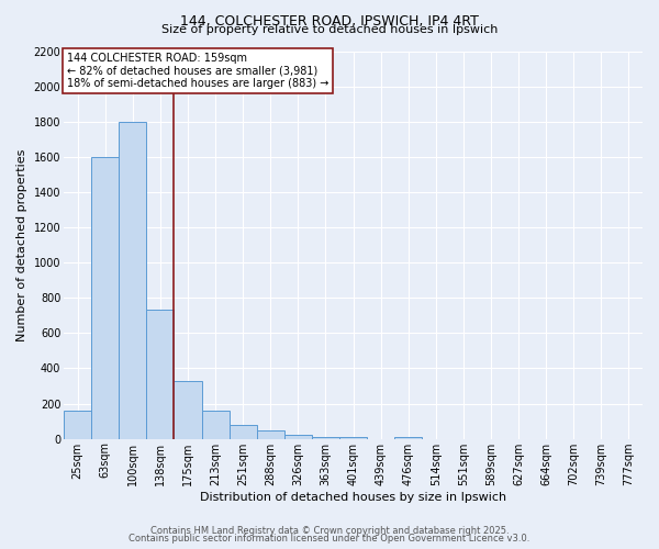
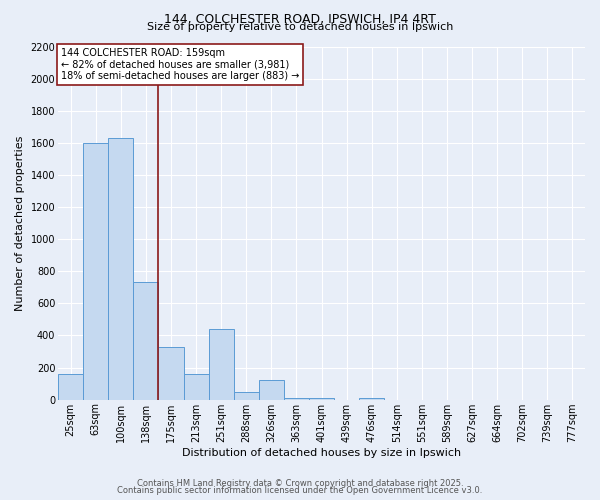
100sqm: 1800 -> 1630
251sqm: 80 -> 440
326sqm: 20 -> 120
